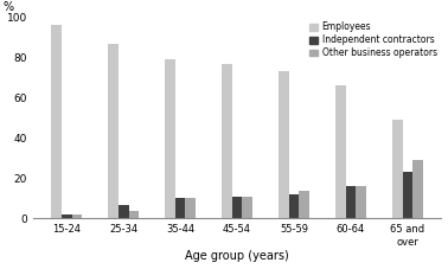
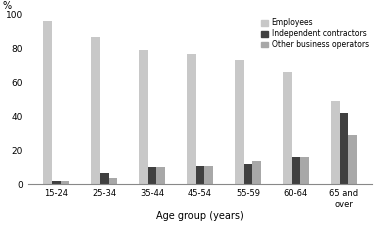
Independent contractors/65 and over: 23 -> 42
